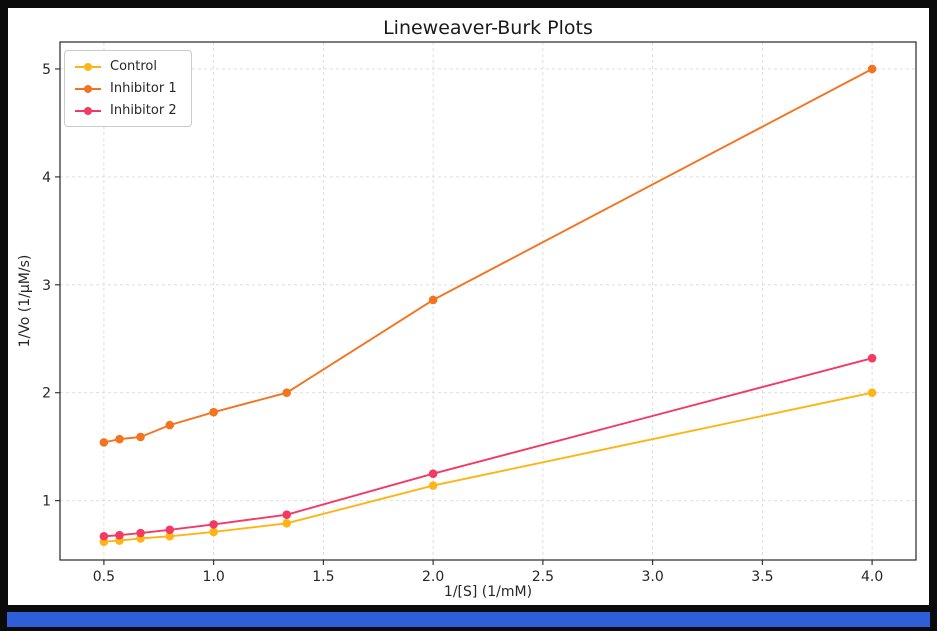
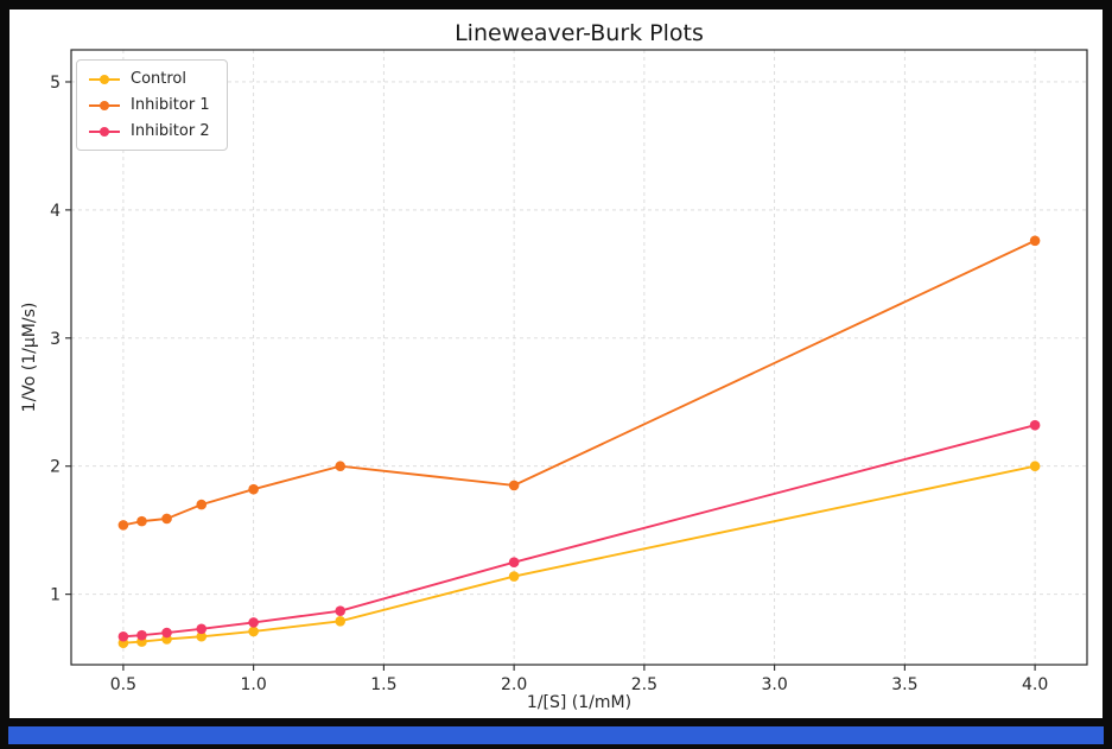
Inhibitor 1/2.0: 2.86 -> 1.85
Inhibitor 1/4.0: 5.00 -> 3.76
